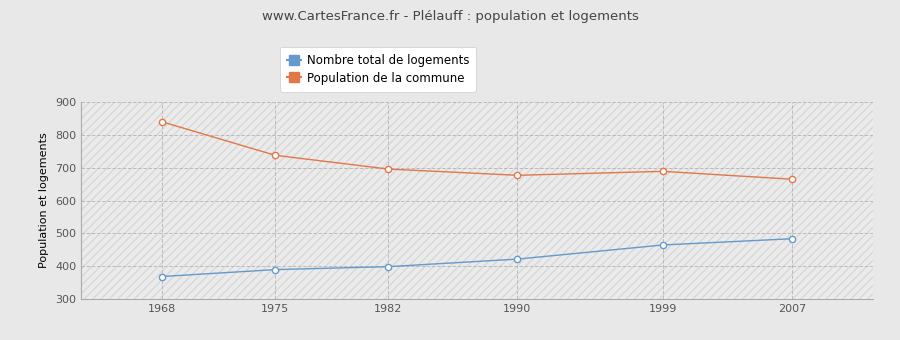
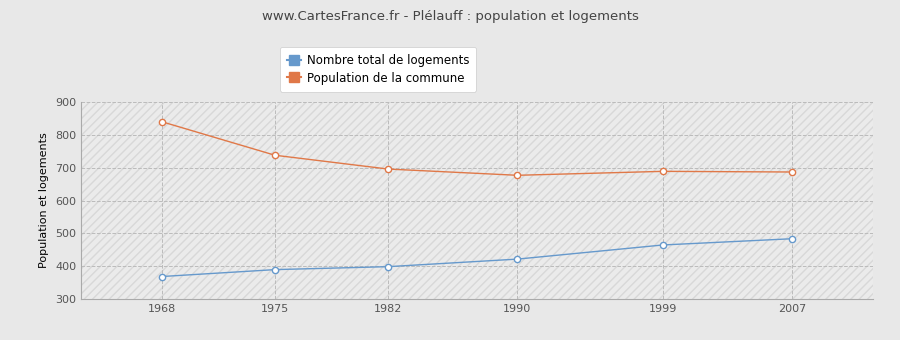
Population de la commune/2007: 665 -> 687
